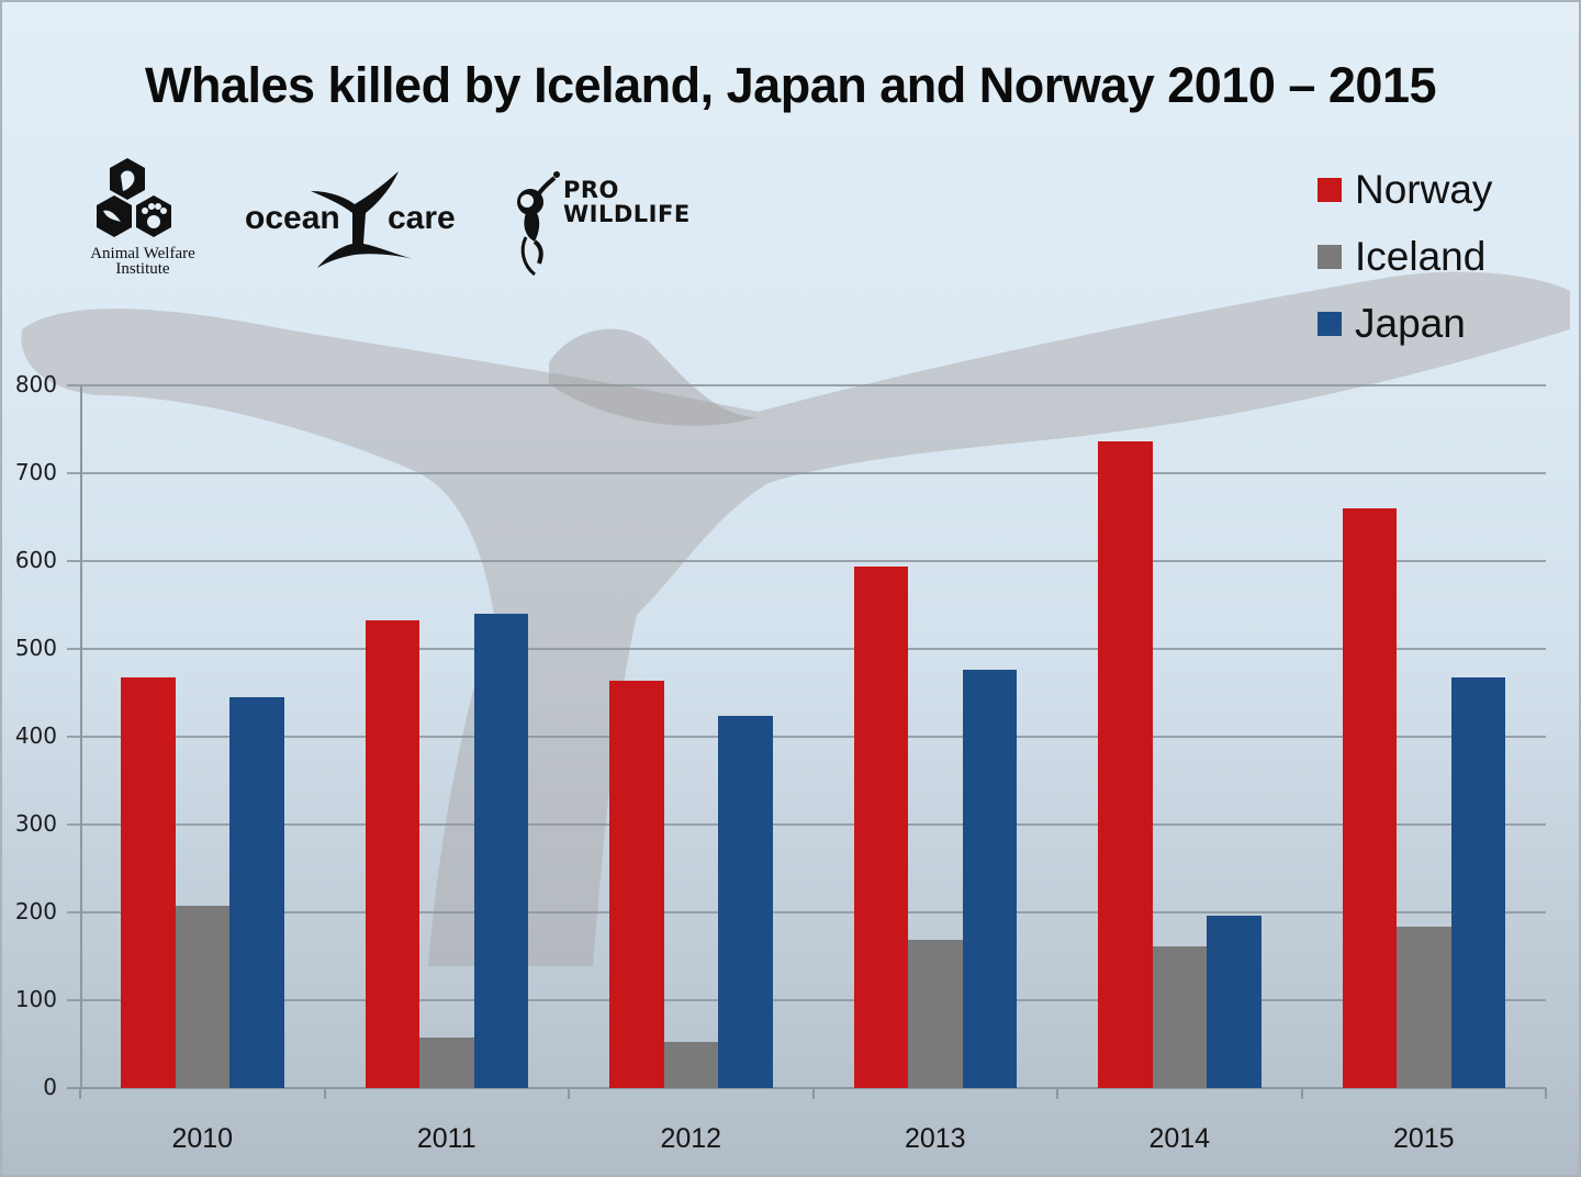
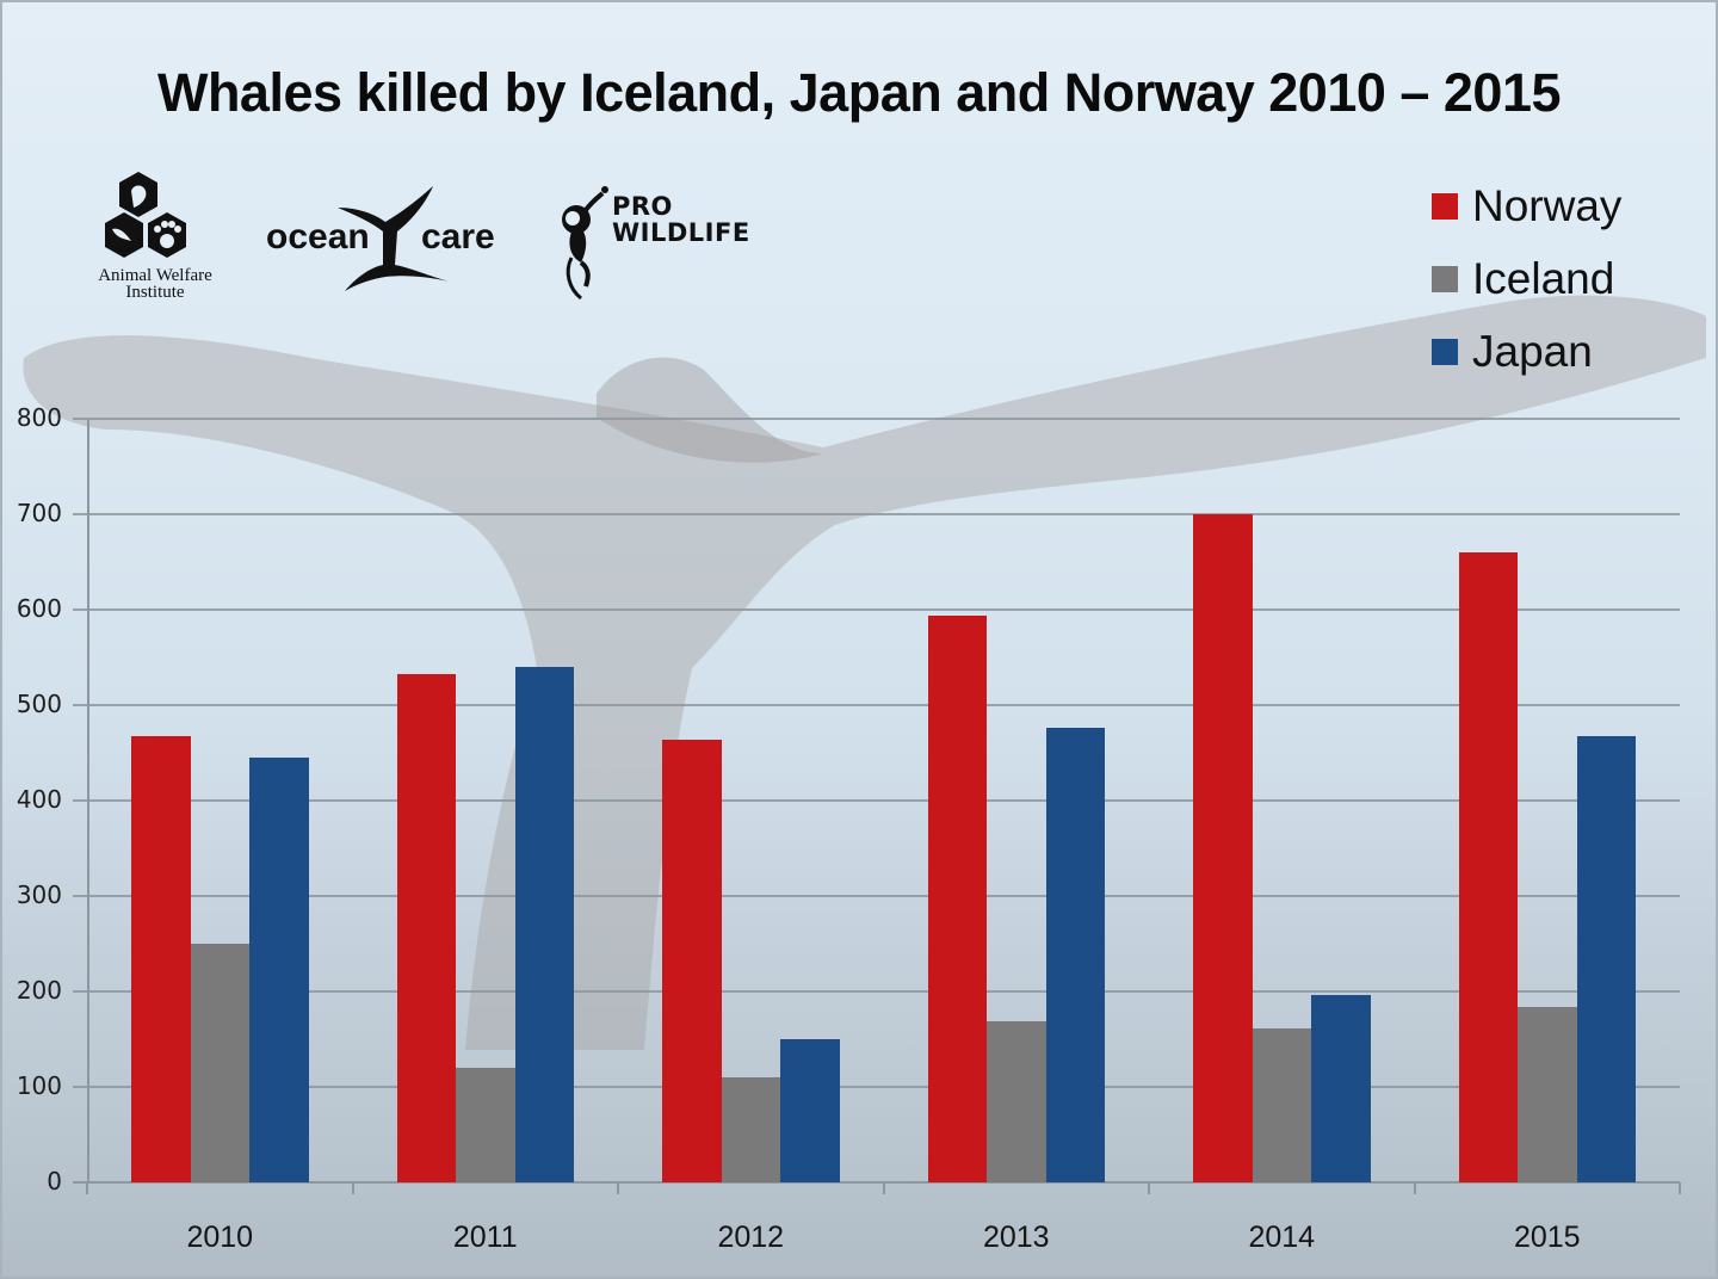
Iceland/2010: 210 -> 250
Iceland/2011: 60 -> 120
Iceland/2012: 50 -> 110
Japan/2012: 420 -> 150
Norway/2014: 740 -> 700
